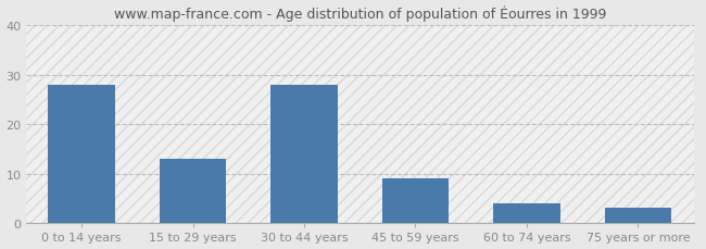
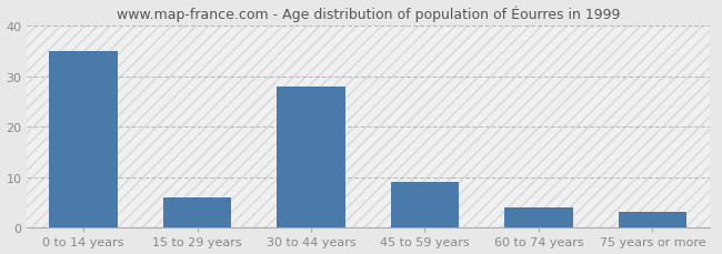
0 to 14 years: 28 -> 35
15 to 29 years: 13 -> 6
